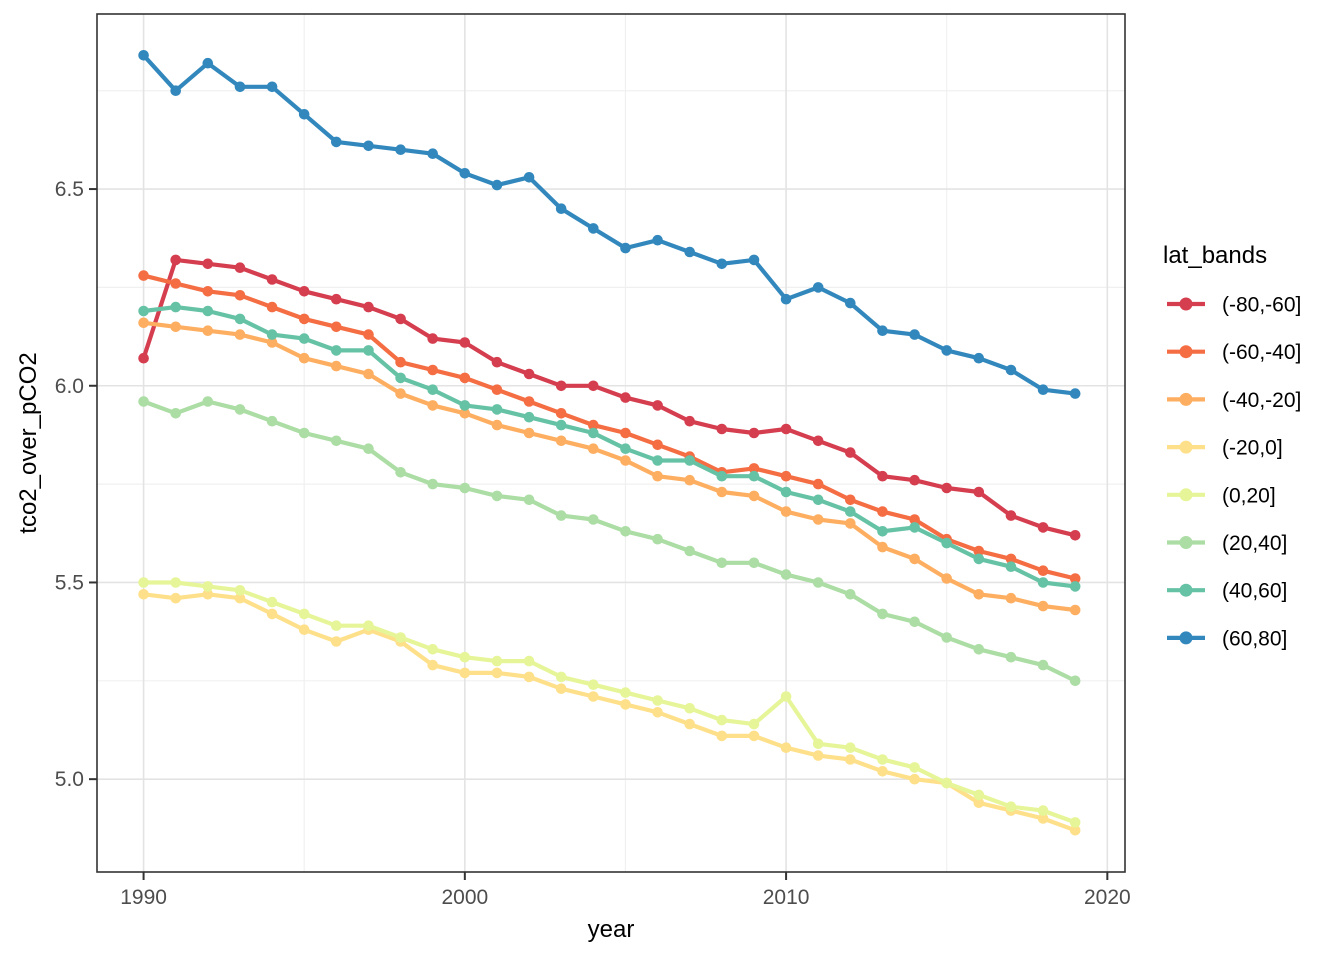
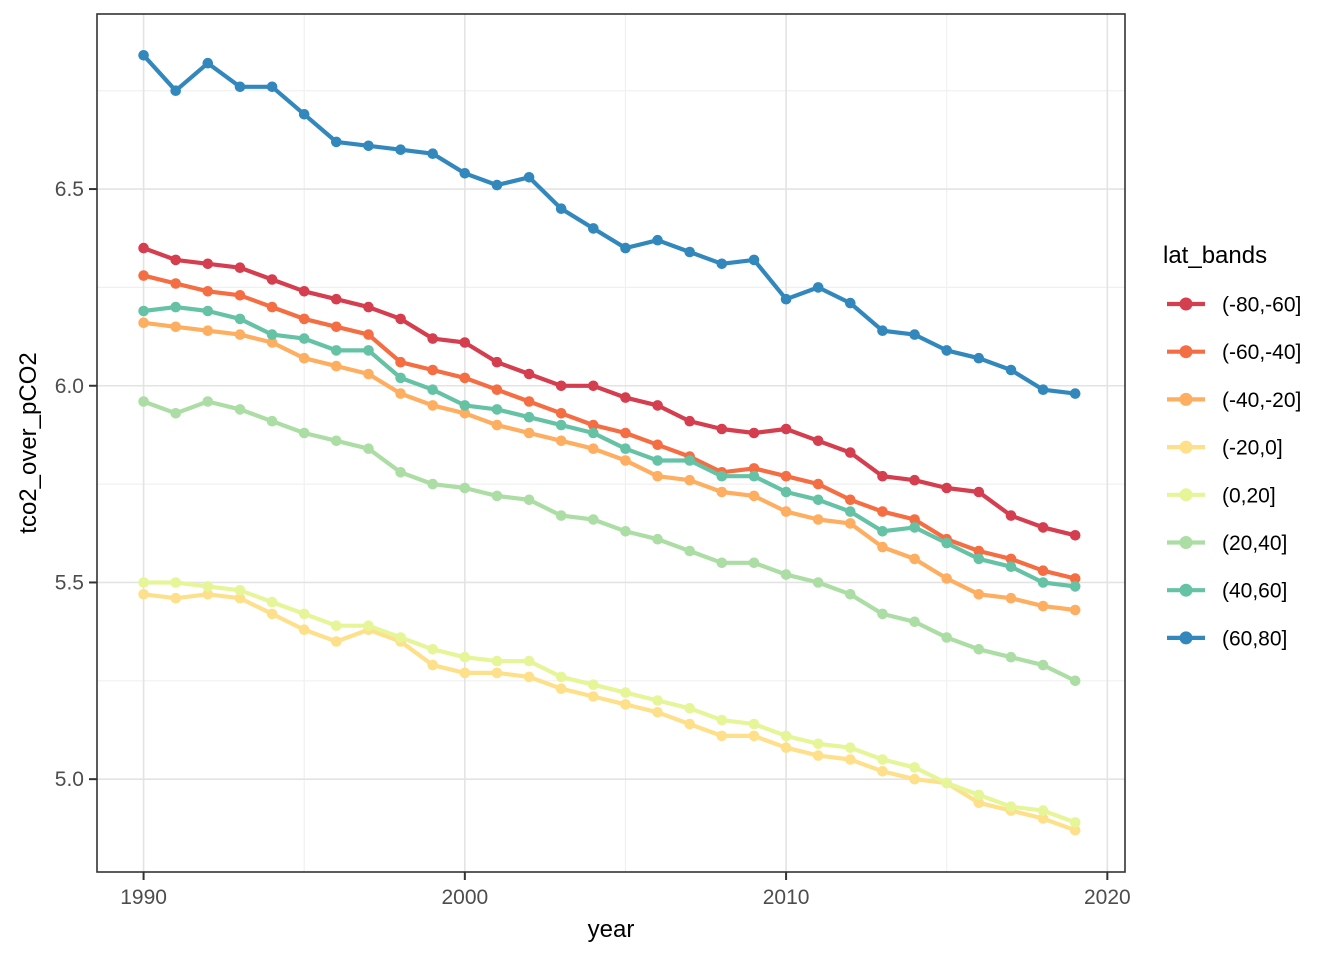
(-80,-60]/1990: 6.07 -> 6.35
(0,20]/2010: 5.21 -> 5.11
